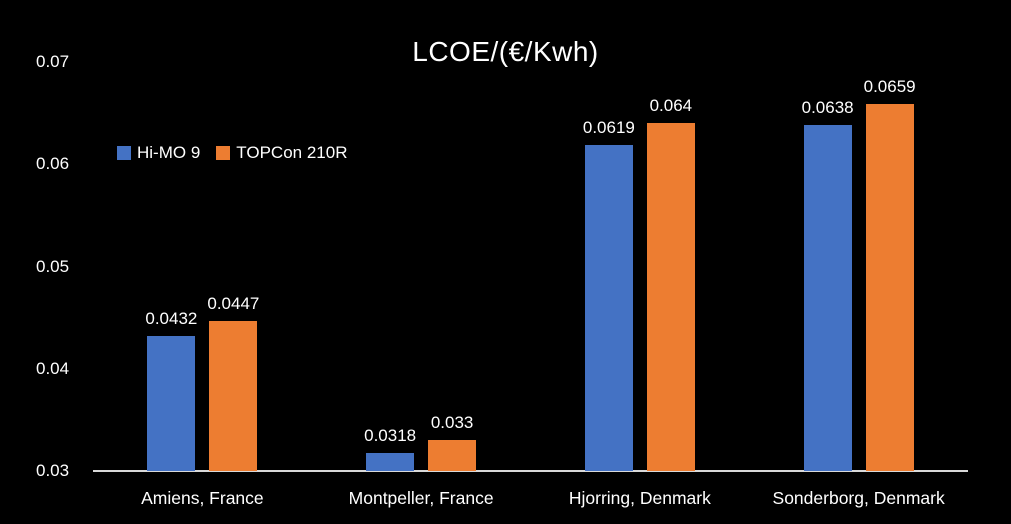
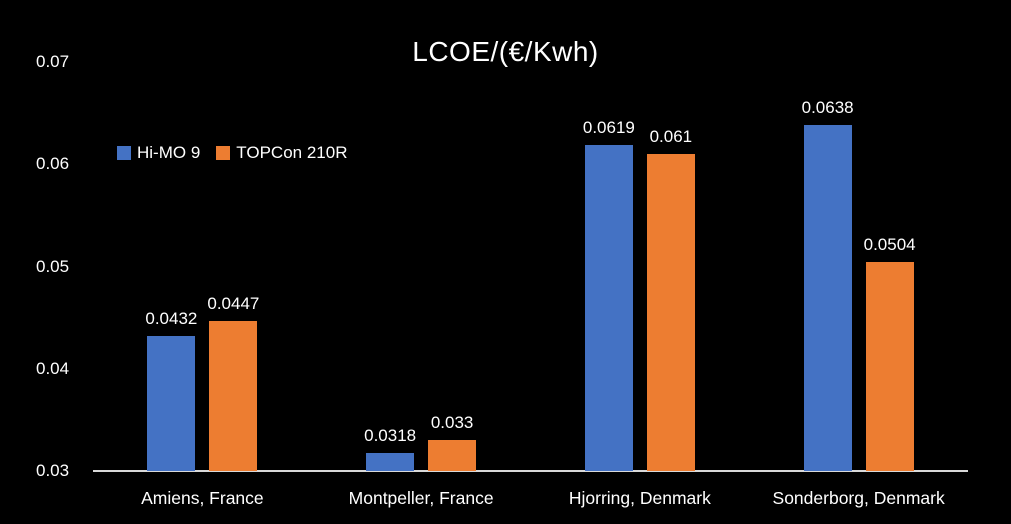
TOPCon 210R/Hjorring, Denmark: 0.064 -> 0.061
TOPCon 210R/Sonderborg, Denmark: 0.0659 -> 0.0504
